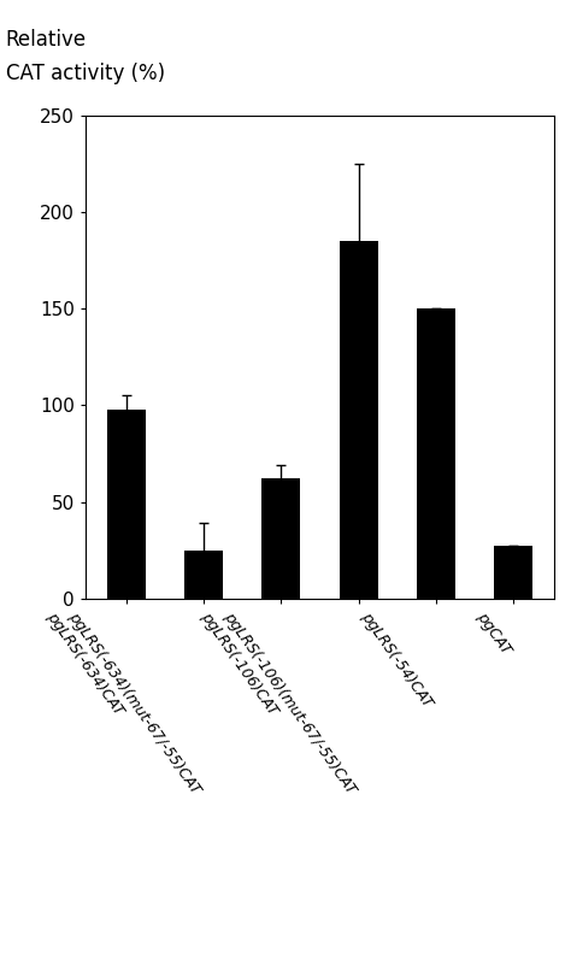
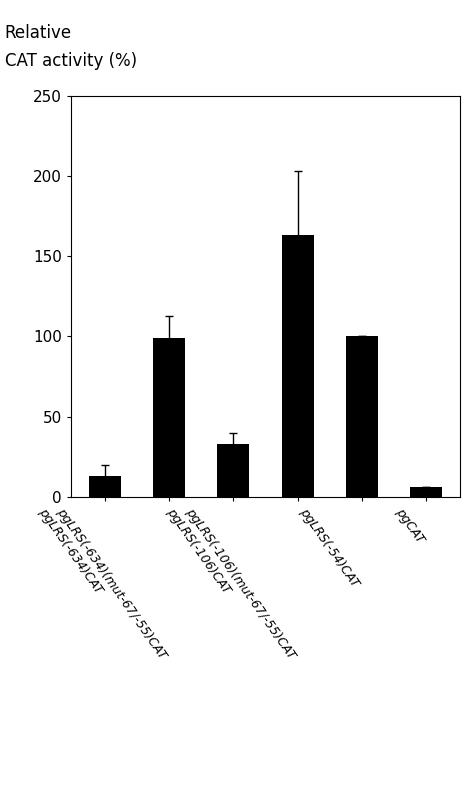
pgLRS(-634)CAT: 98 -> 13
pgLRS(-634)(mut-67/-55)CAT: 25 -> 99
pgLRS(-106)CAT: 62 -> 33
pgLRS(-106)(mut-67/-55)CAT: 185 -> 163
pgLRS(-54)CAT: 150 -> 100
pgCAT: 27 -> 6
